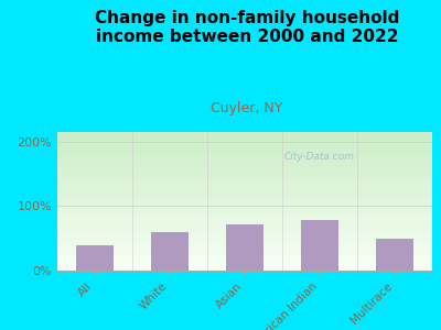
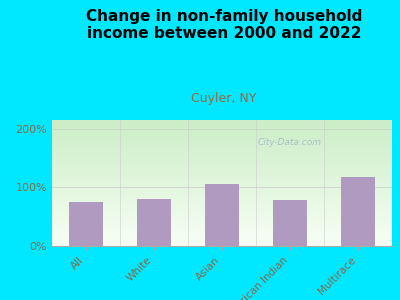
All: 40% -> 75%
White: 60% -> 80%
Asian: 72% -> 105%
Multirace: 50% -> 118%
